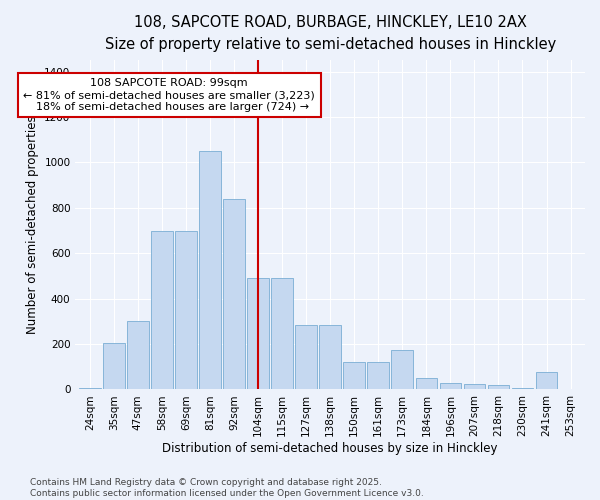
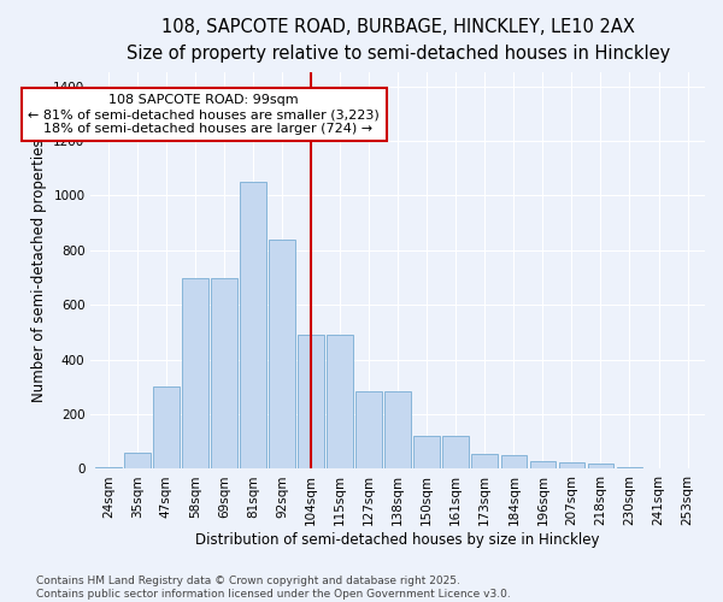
35sqm: 205 -> 60
173sqm: 175 -> 55
241sqm: 75 -> 4
